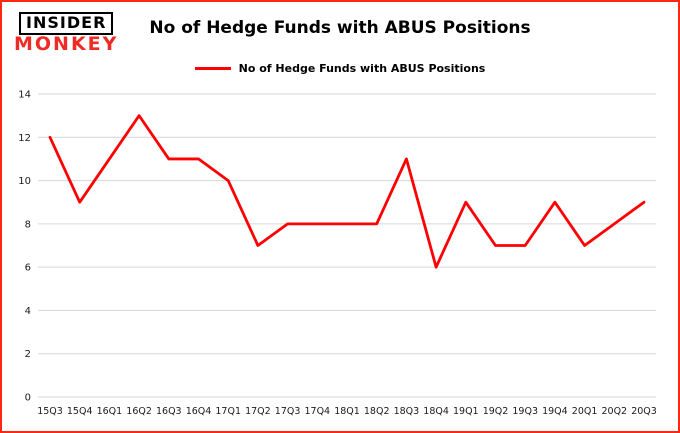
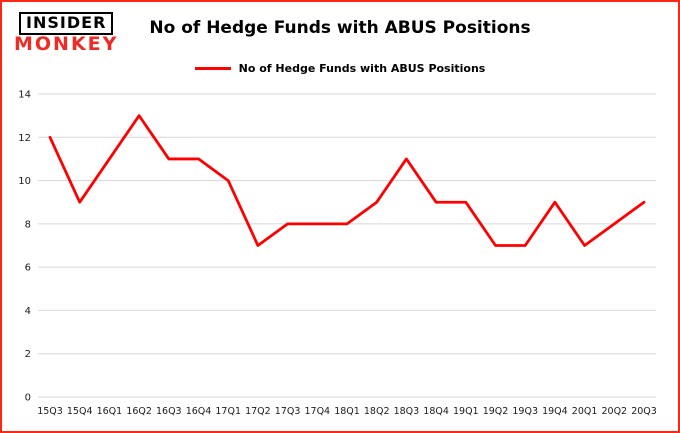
18Q2: 8 -> 9
18Q4: 6 -> 9
